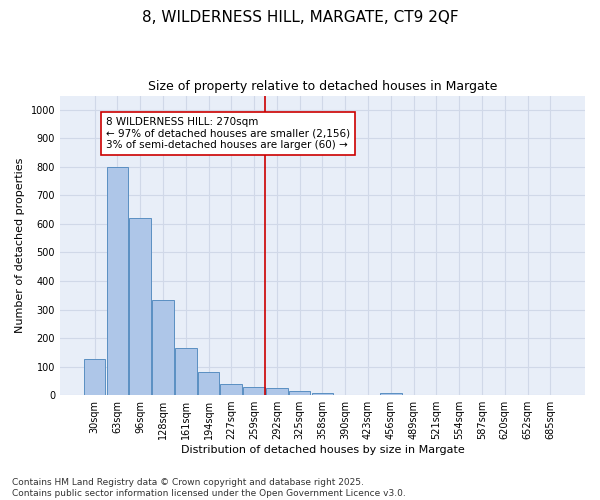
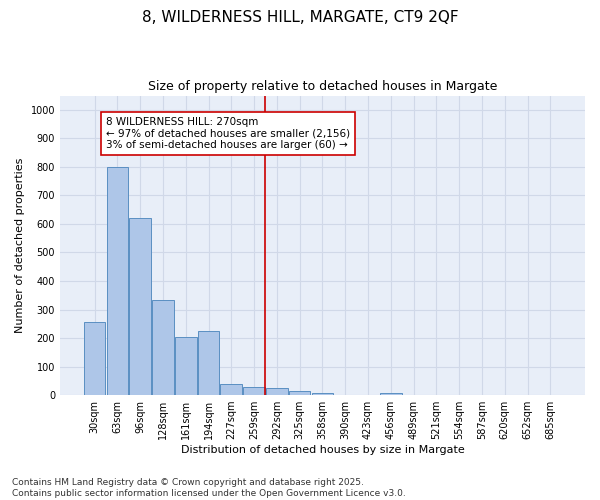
30sqm: 125 -> 255
161sqm: 165 -> 205
194sqm: 82 -> 225
